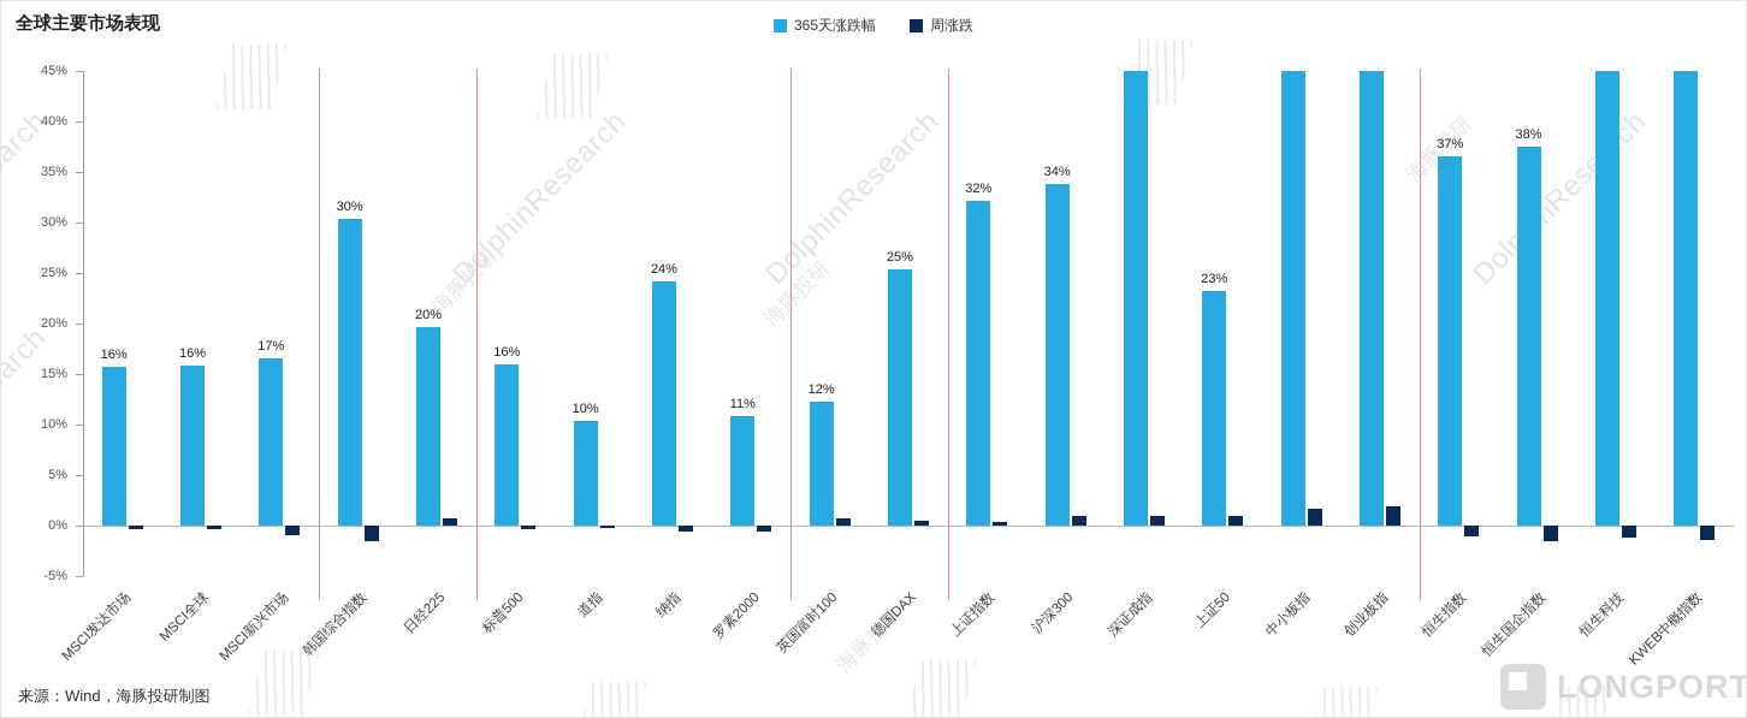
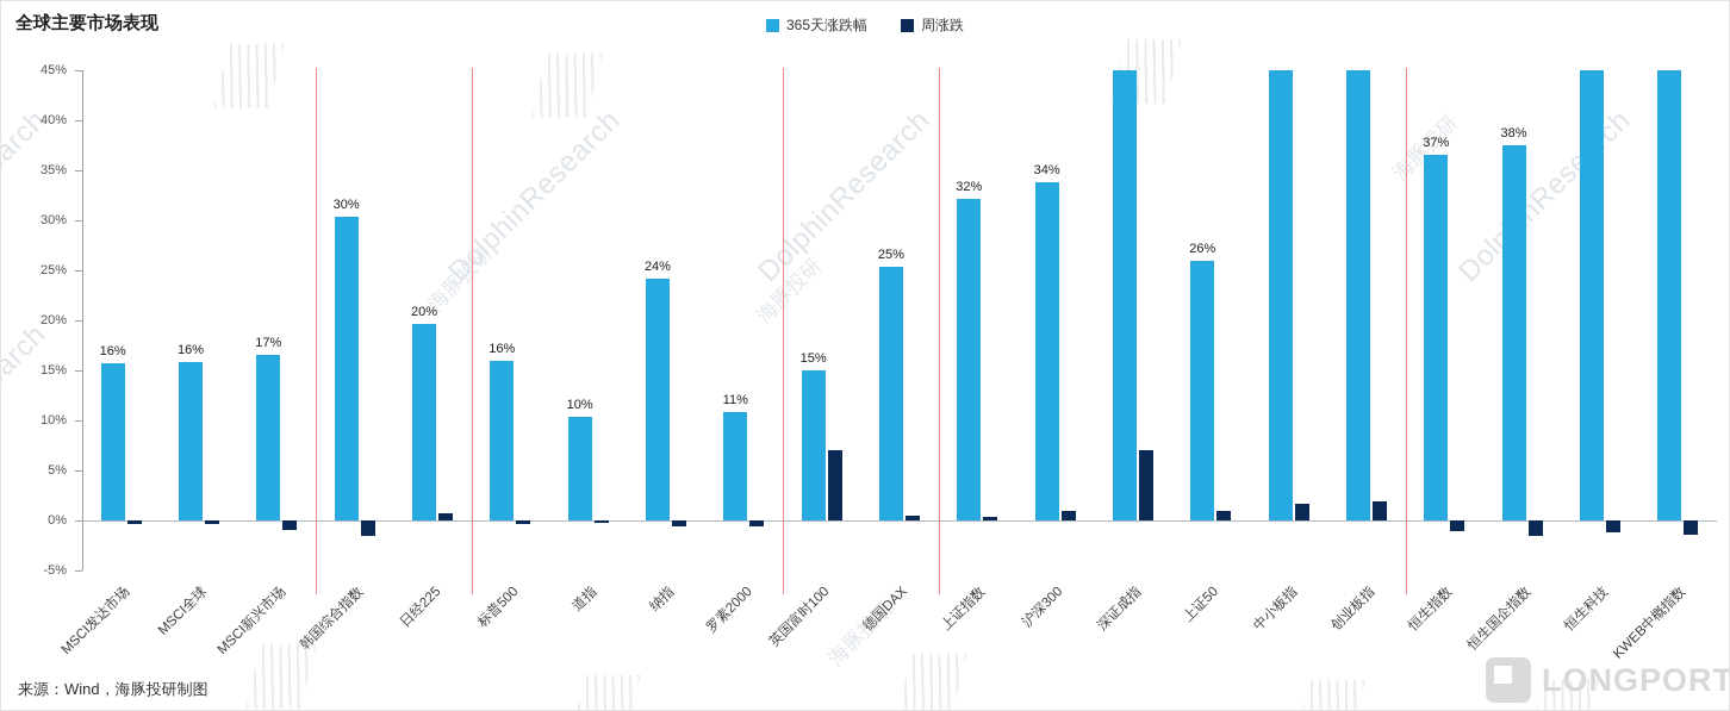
365天涨跌幅/英国富时100: 12% -> 15%
周涨跌/英国富时100: 1% -> 7%
周涨跌/深证成指: 1% -> 7%
365天涨跌幅/上证50: 23% -> 26%
